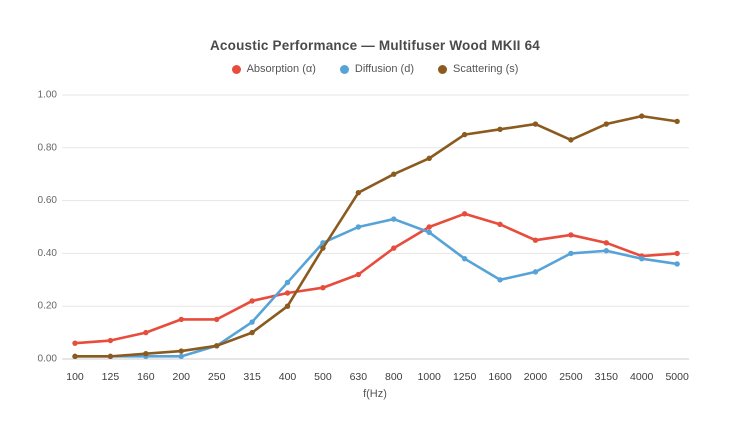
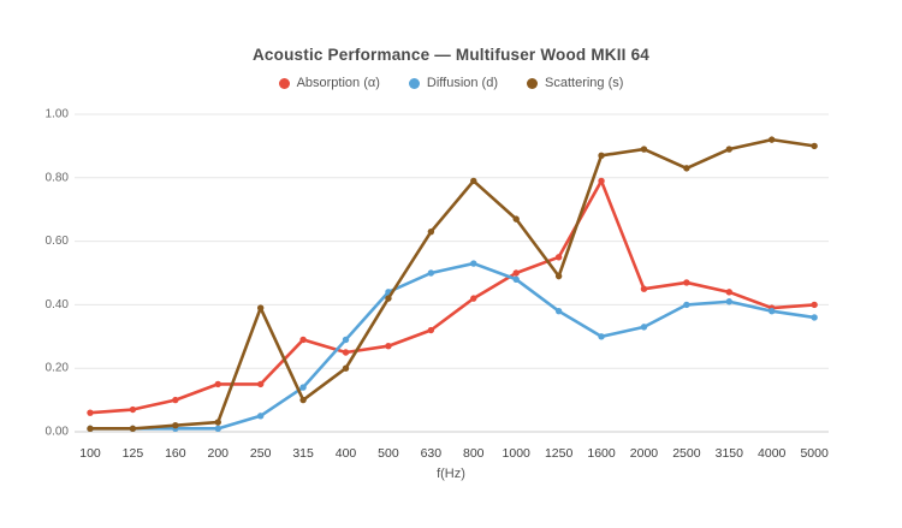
Scattering (s)/250: 0.05 -> 0.39
Absorption (α)/315: 0.22 -> 0.29
Scattering (s)/800: 0.70 -> 0.79
Scattering (s)/1000: 0.76 -> 0.67
Scattering (s)/1250: 0.85 -> 0.49
Absorption (α)/1600: 0.51 -> 0.79
